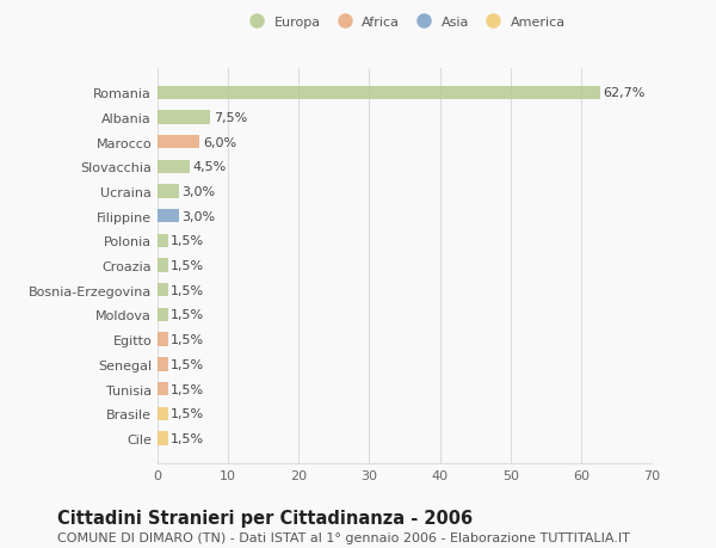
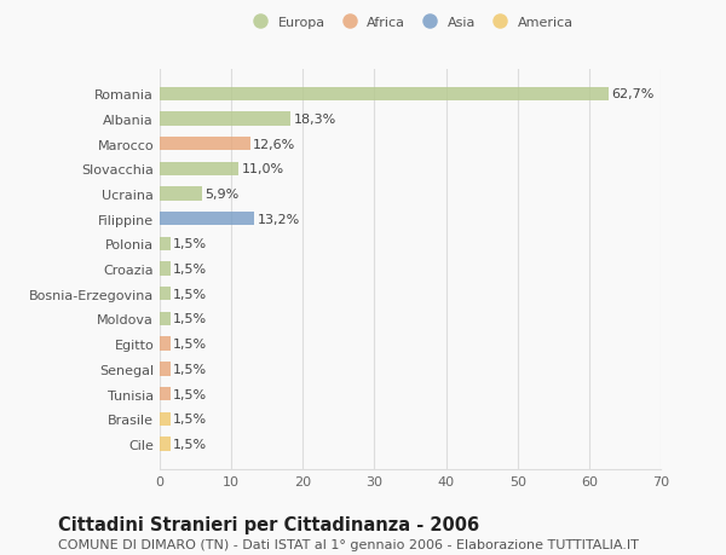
Albania: 7,5% -> 18,3%
Marocco: 6,0% -> 12,6%
Slovacchia: 4,5% -> 11,0%
Ucraina: 3,0% -> 5,9%
Filippine: 3,0% -> 13,2%
